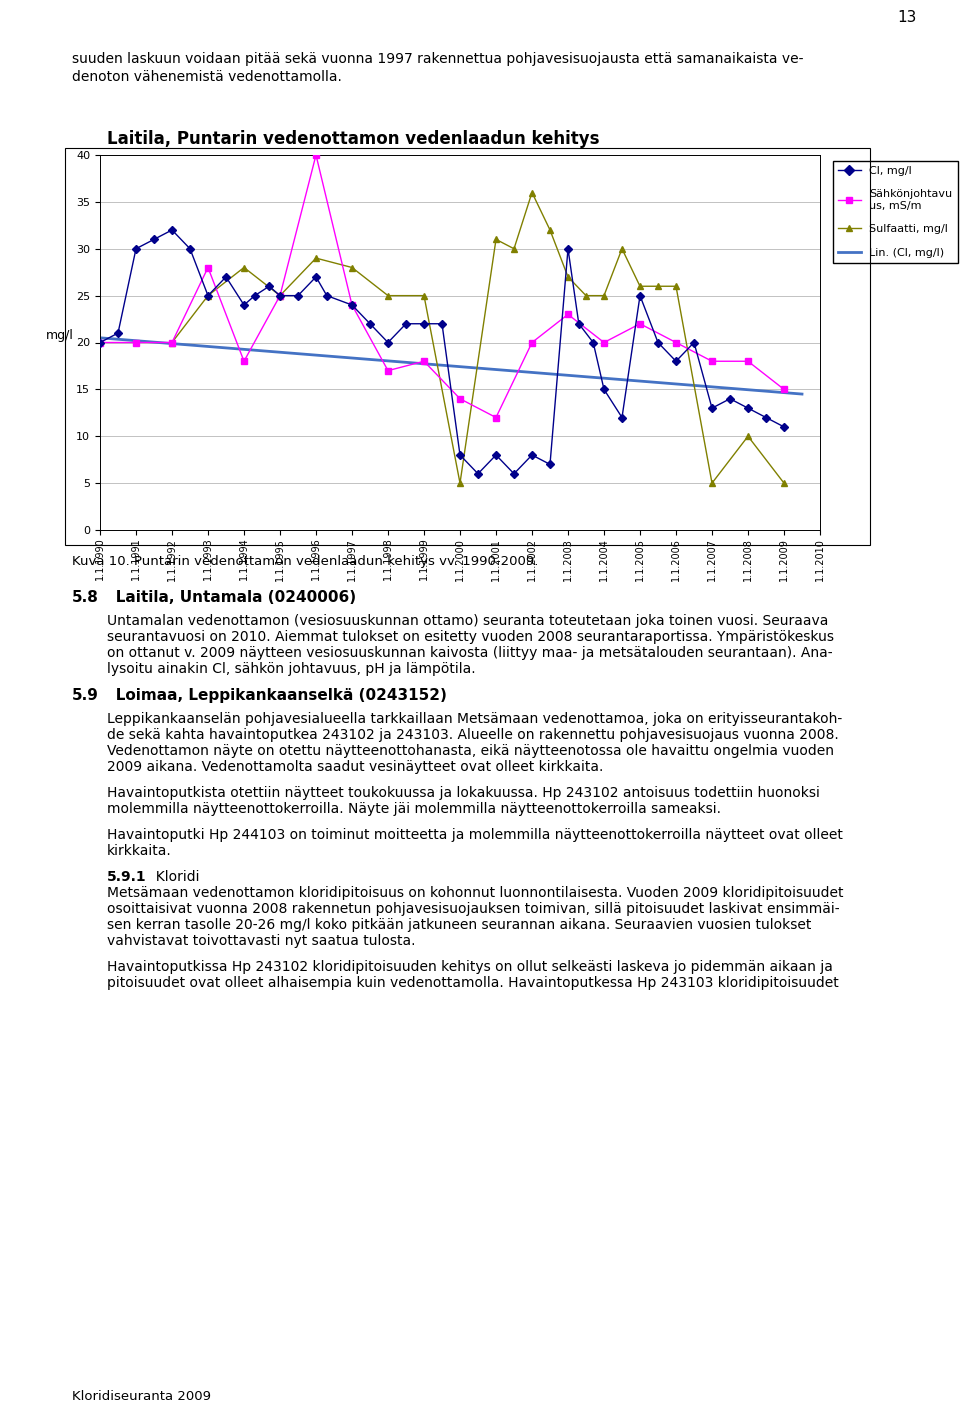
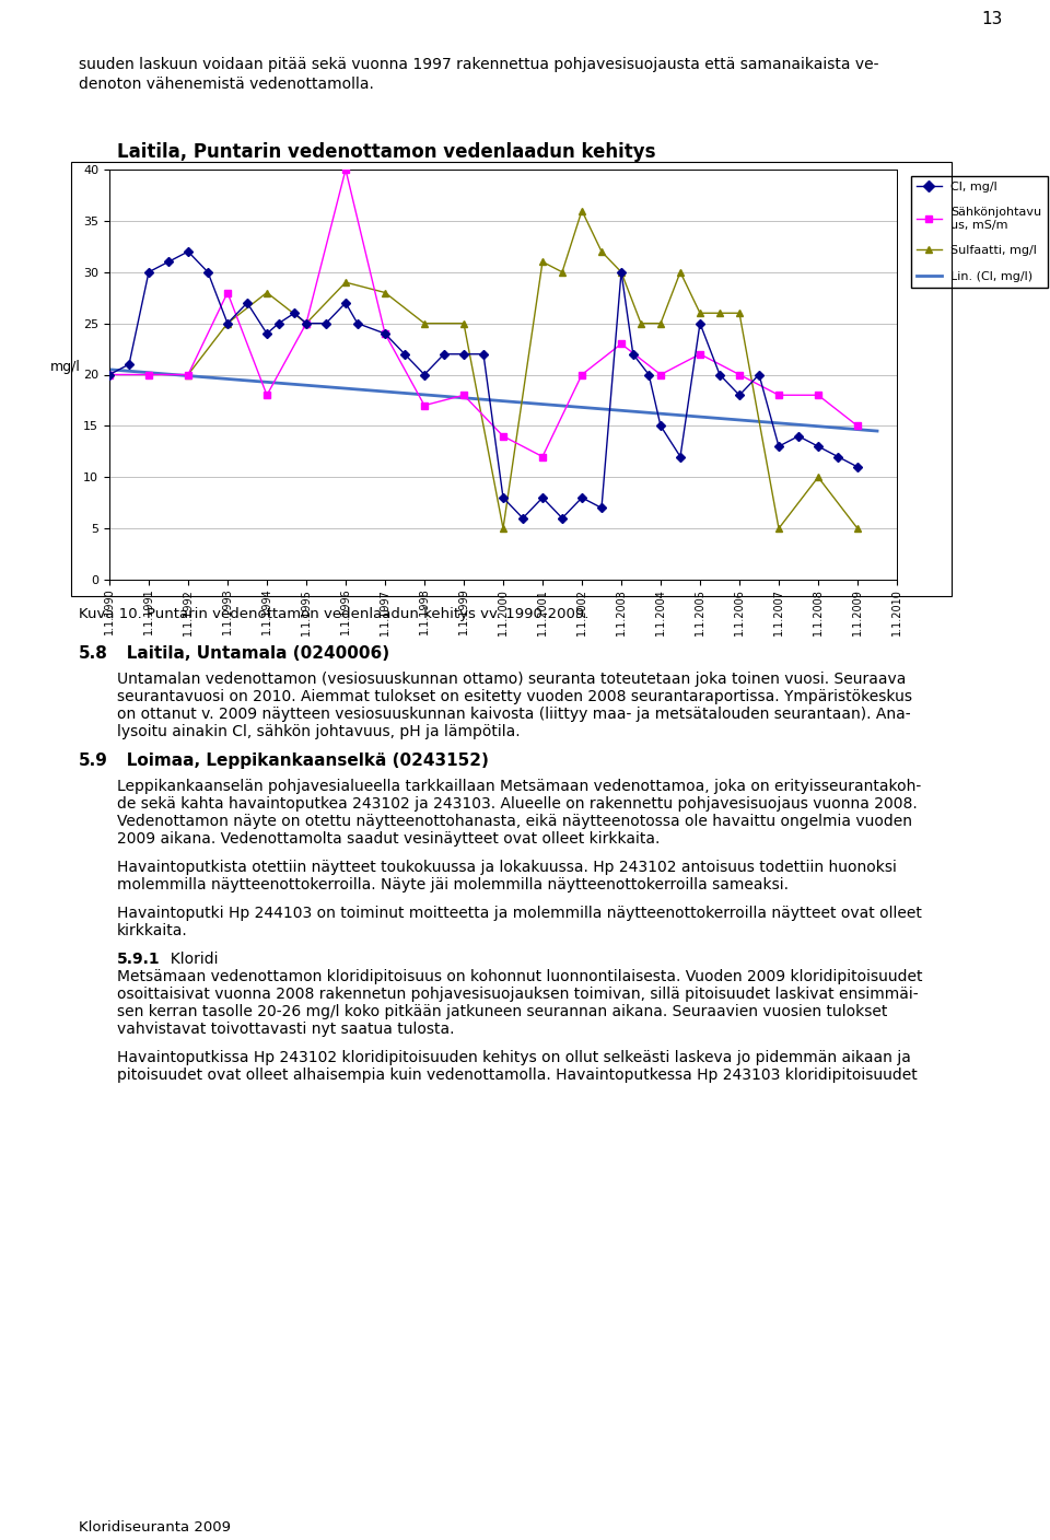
Sulfaatti, mg/l/1.1.2003: 27 -> 30
